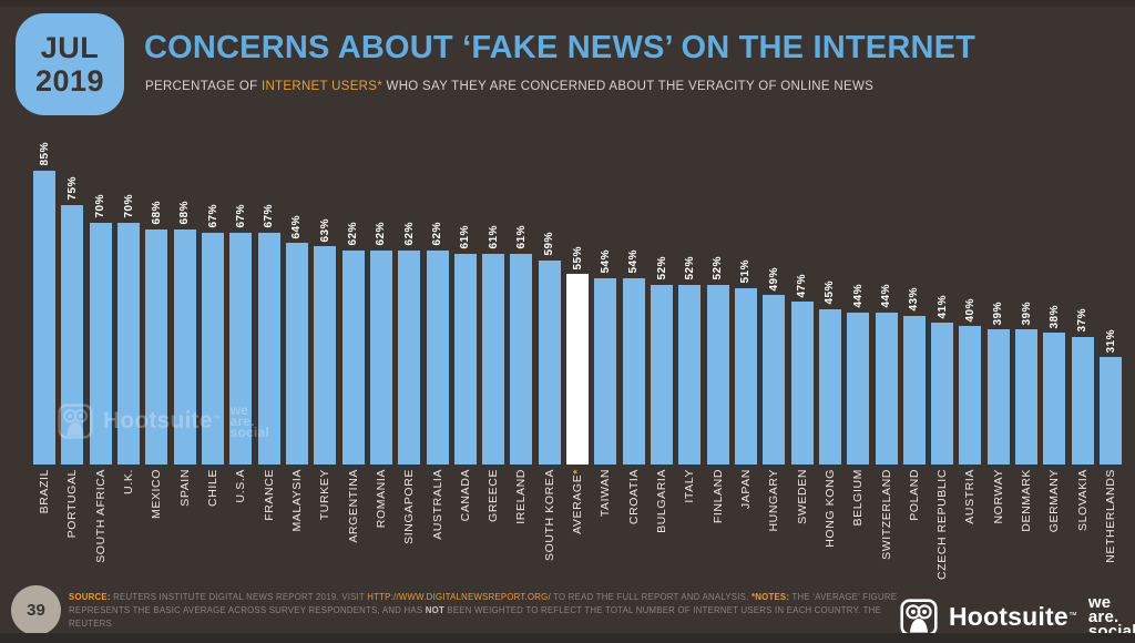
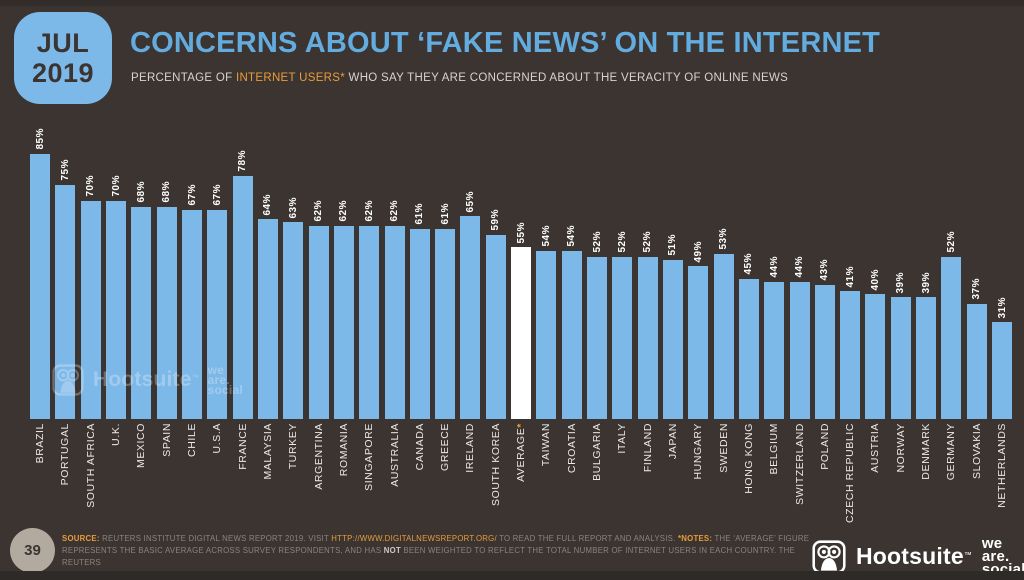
FRANCE: 67% -> 78%
IRELAND: 61% -> 65%
SWEDEN: 47% -> 53%
GERMANY: 38% -> 52%
